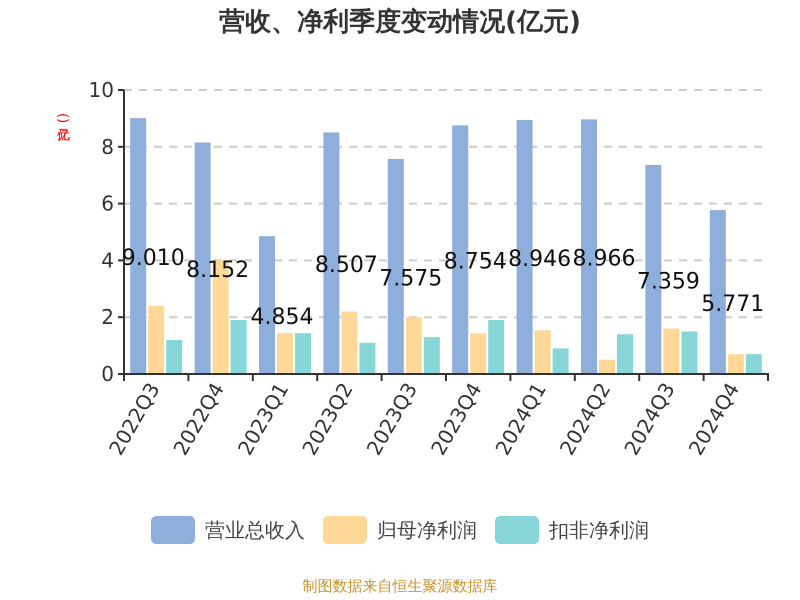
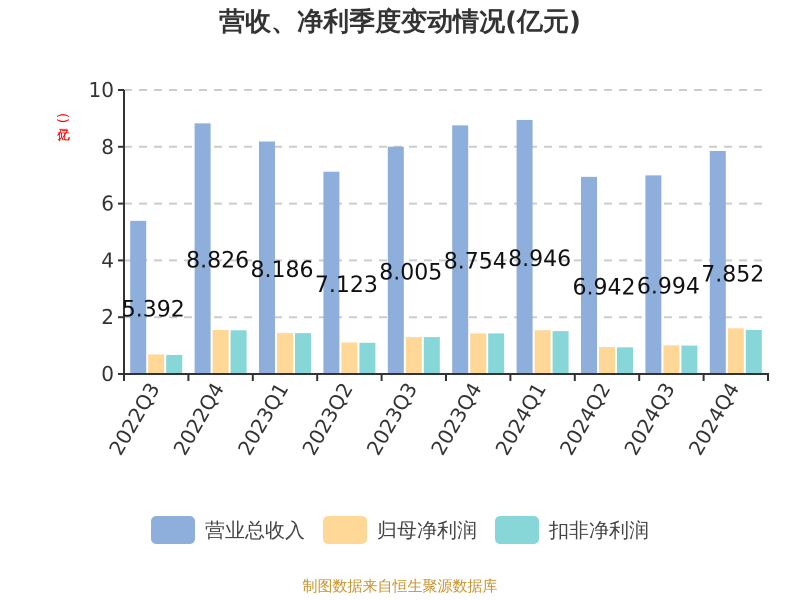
营业总收入/2022Q3: 9.010 -> 5.392
归母净利润/2022Q3: 2.4 -> 0.7
扣非净利润/2022Q3: 1.2 -> 0.7
营业总收入/2022Q4: 8.152 -> 8.826
归母净利润/2022Q4: 4.0 -> 1.6
扣非净利润/2022Q4: 1.9 -> 1.5
营业总收入/2023Q1: 4.854 -> 8.186
营业总收入/2023Q2: 8.507 -> 7.123
归母净利润/2023Q2: 2.2 -> 1.1
营业总收入/2023Q3: 7.575 -> 8.005
归母净利润/2023Q3: 2.0 -> 1.3
扣非净利润/2023Q4: 1.9 -> 1.4
扣非净利润/2024Q1: 0.9 -> 1.5
营业总收入/2024Q2: 8.966 -> 6.942
归母净利润/2024Q2: 0.5 -> 0.9
扣非净利润/2024Q2: 1.4 -> 0.9
营业总收入/2024Q3: 7.359 -> 6.994
归母净利润/2024Q3: 1.6 -> 1.0
扣非净利润/2024Q3: 1.5 -> 1.0
营业总收入/2024Q4: 5.771 -> 7.852
归母净利润/2024Q4: 0.7 -> 1.6
扣非净利润/2024Q4: 0.7 -> 1.6
